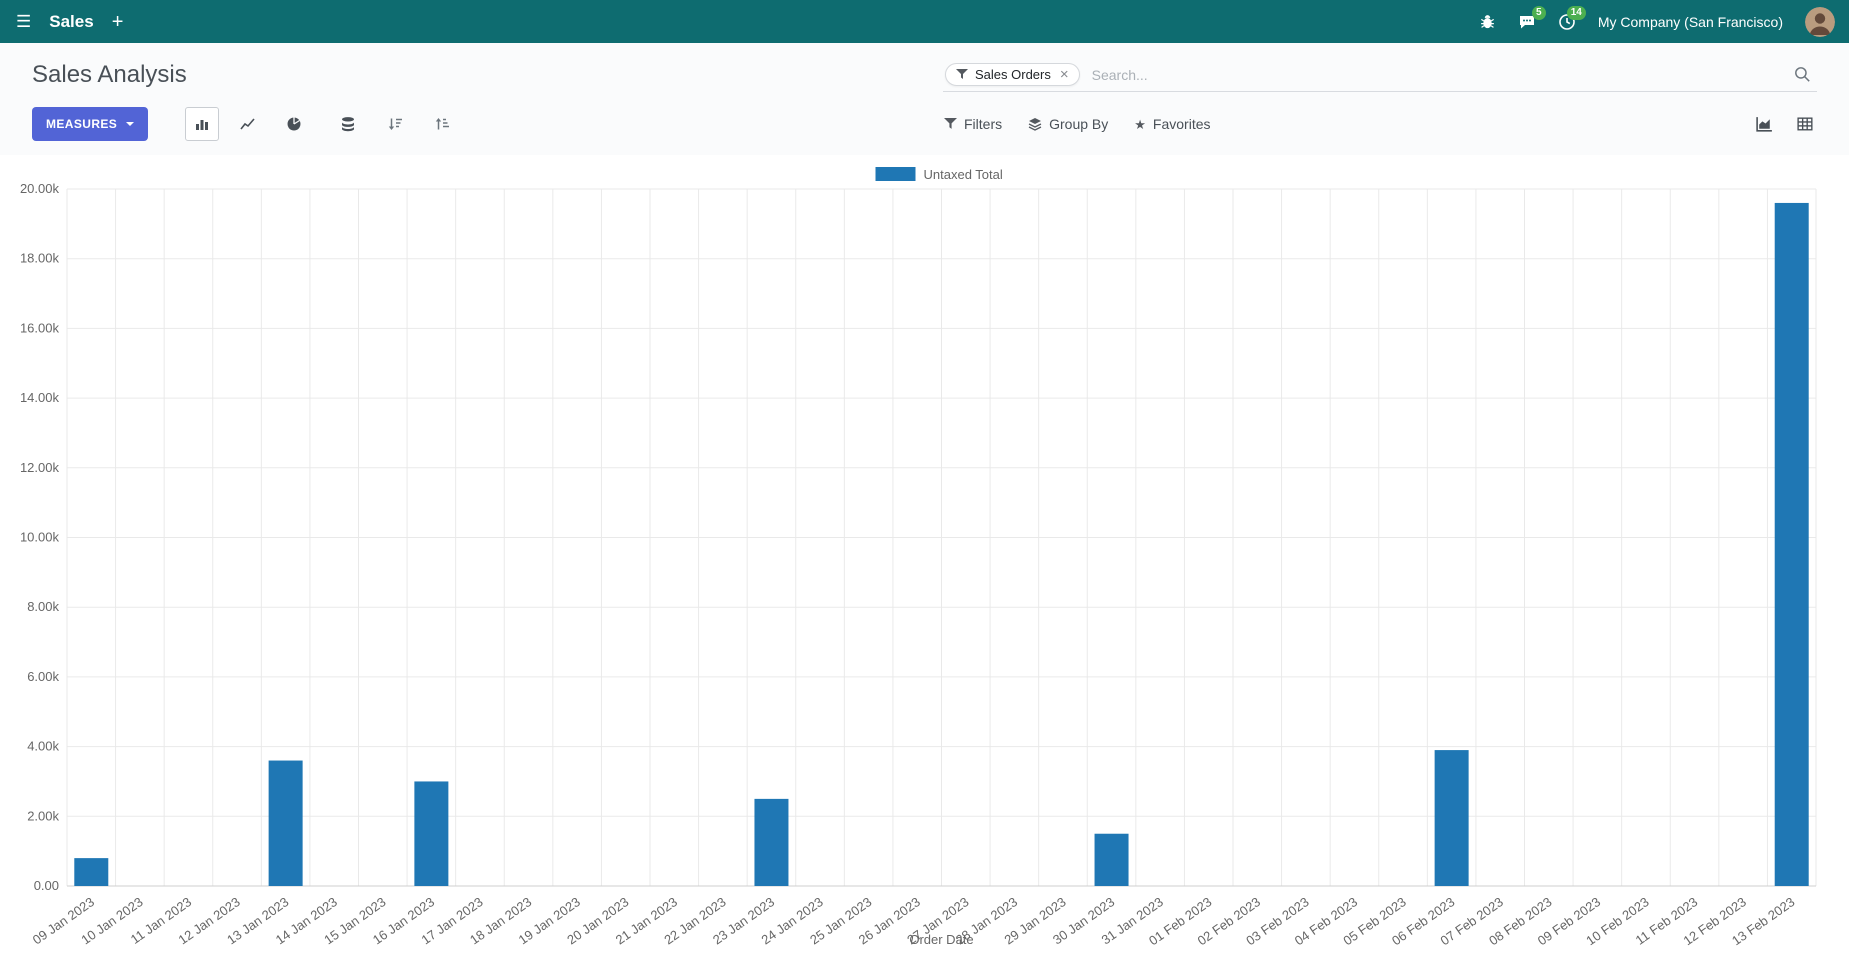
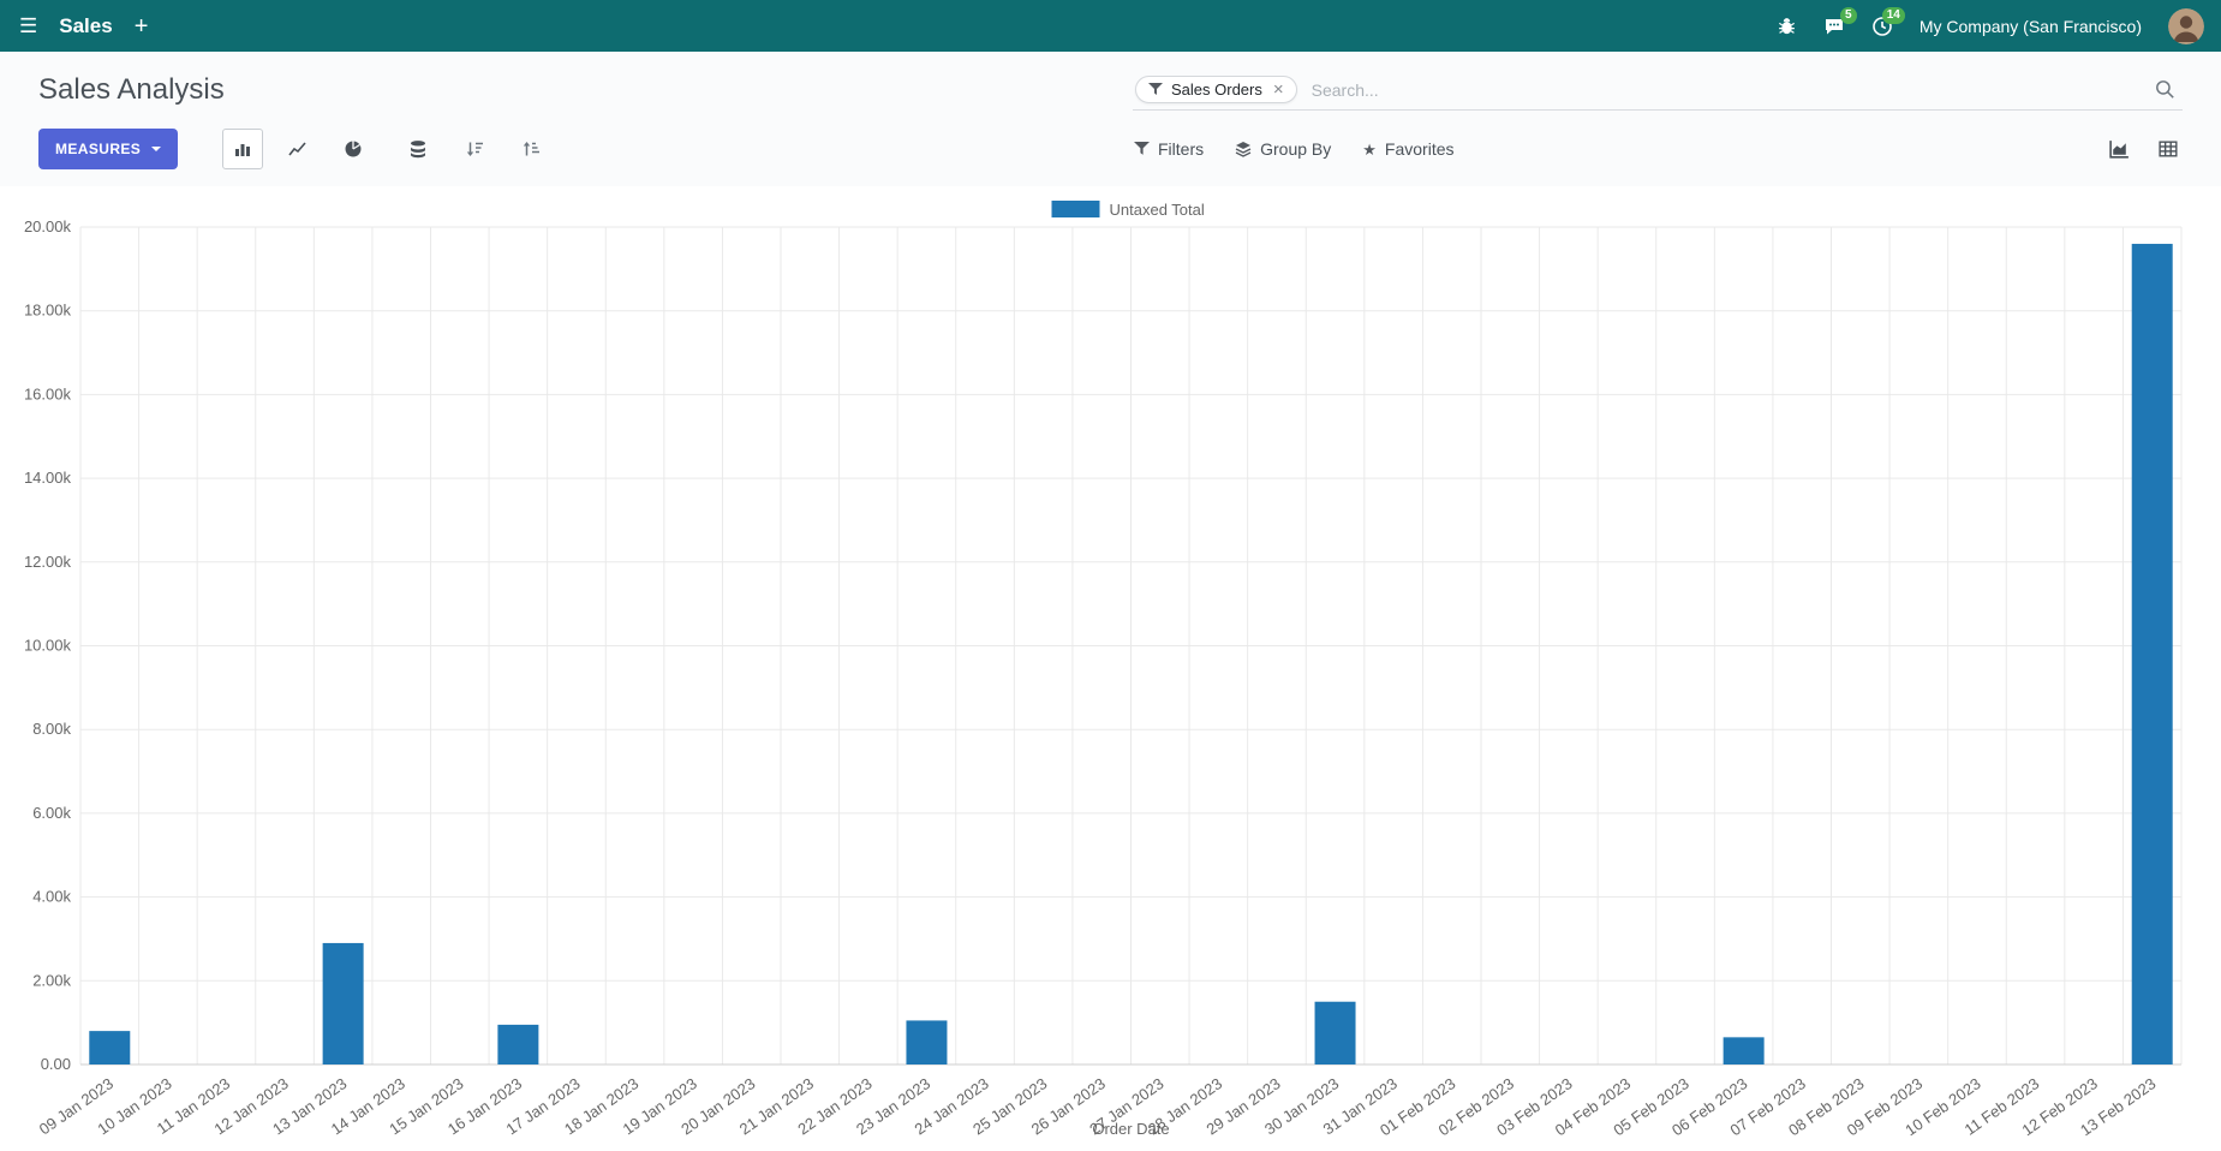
13 Jan 2023: 3.6k -> 2.9k
16 Jan 2023: 3.0k -> 1.0k
23 Jan 2023: 2.5k -> 1.0k
06 Feb 2023: 3.9k -> 0.6k
